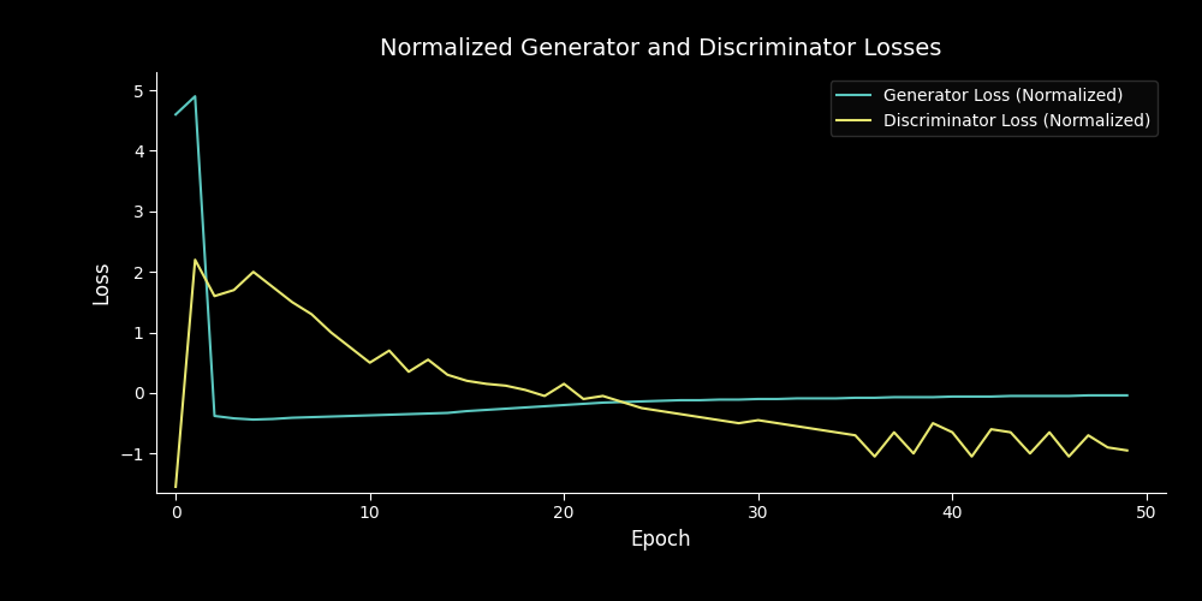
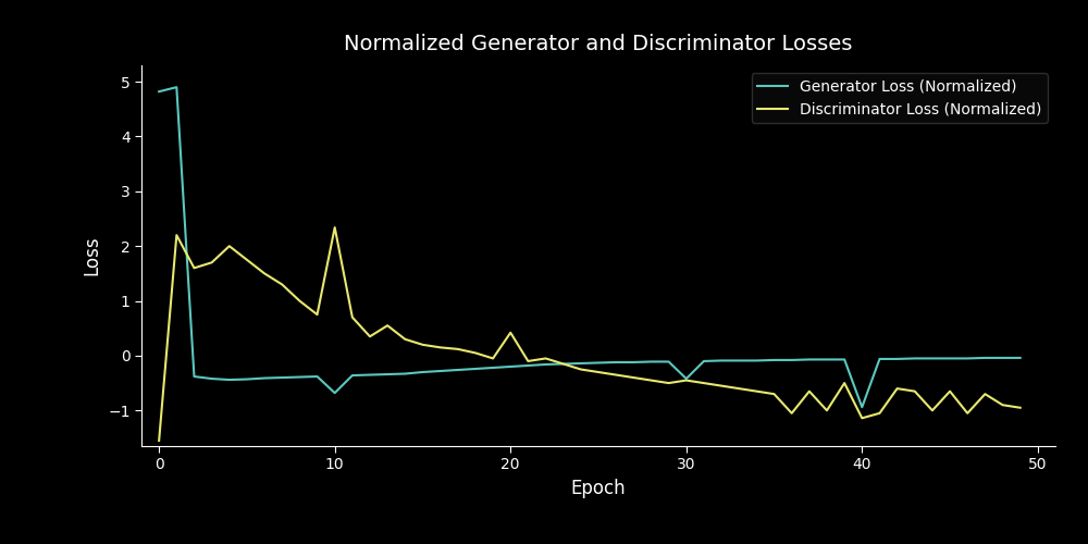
Generator Loss (Normalized)/0: 4.60 -> 4.82
Generator Loss (Normalized)/10: -0.37 -> -0.68
Discriminator Loss (Normalized)/10: 0.50 -> 2.34
Discriminator Loss (Normalized)/20: 0.15 -> 0.42
Generator Loss (Normalized)/30: -0.10 -> -0.42
Generator Loss (Normalized)/40: -0.06 -> -0.94
Discriminator Loss (Normalized)/40: -0.65 -> -1.14
